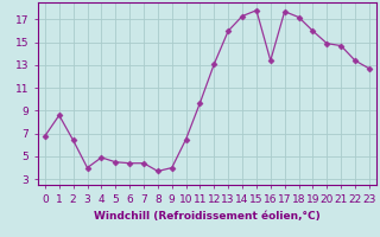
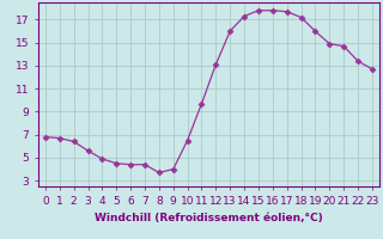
1: 8.6 -> 6.7
3: 4.0 -> 5.6
16: 13.4 -> 17.8
